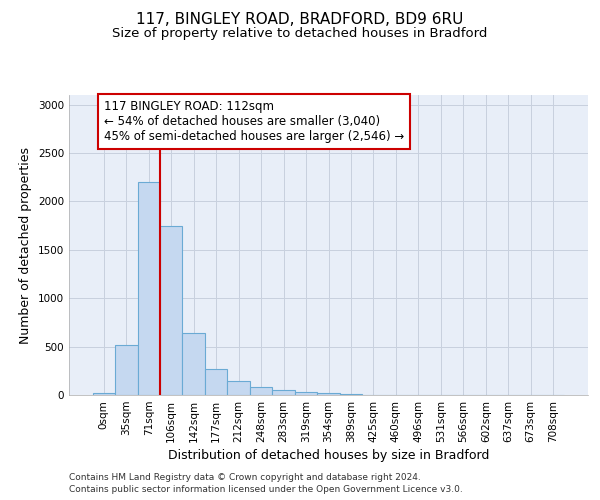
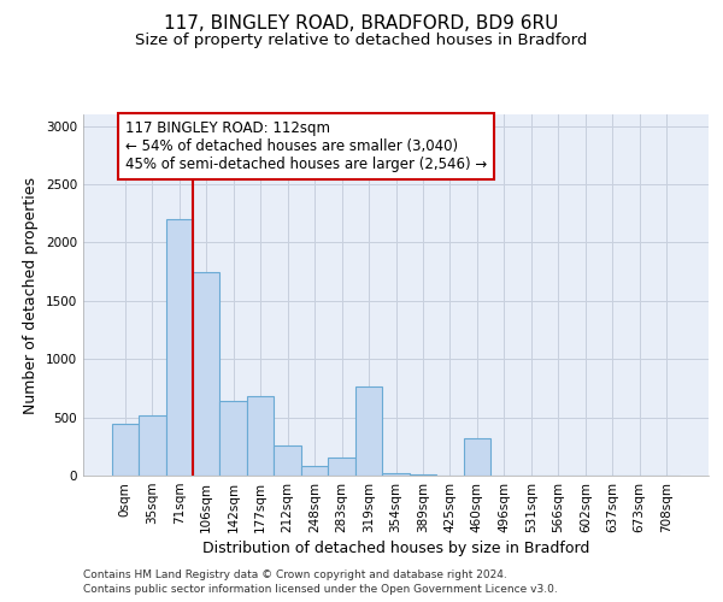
0sqm: 20 -> 440
177sqm: 270 -> 680
212sqm: 140 -> 260
283sqm: 50 -> 160
319sqm: 30 -> 760
460sqm: 0 -> 320
